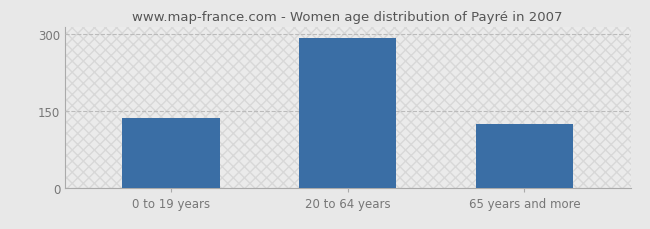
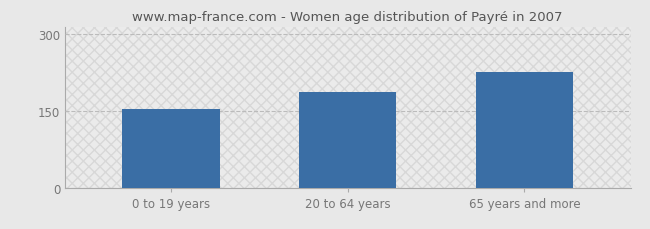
0 to 19 years: 137 -> 154
20 to 64 years: 293 -> 188
65 years and more: 125 -> 226
